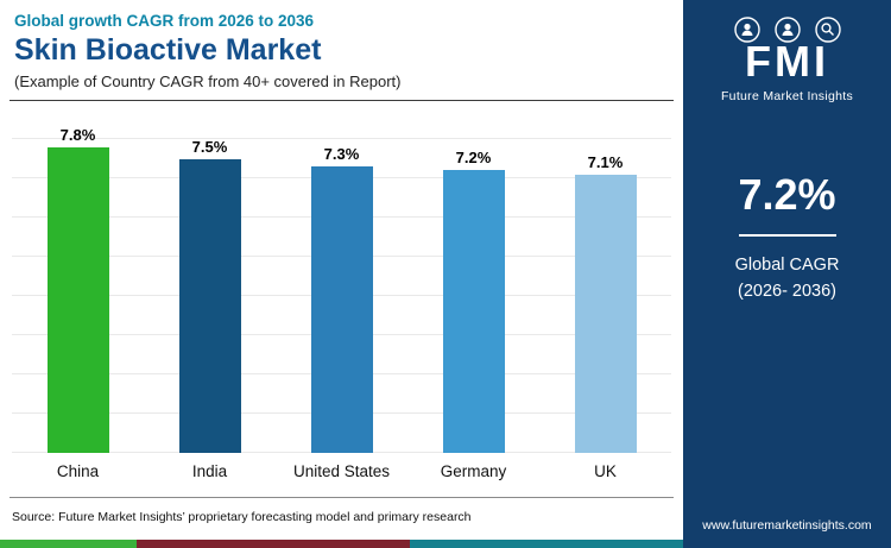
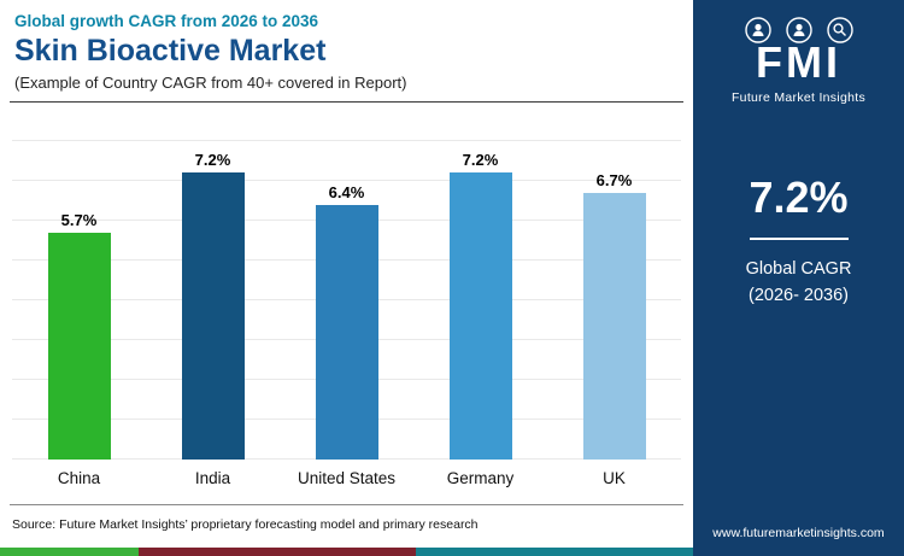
China: 7.8% -> 5.7%
India: 7.5% -> 7.2%
United States: 7.3% -> 6.4%
UK: 7.1% -> 6.7%
